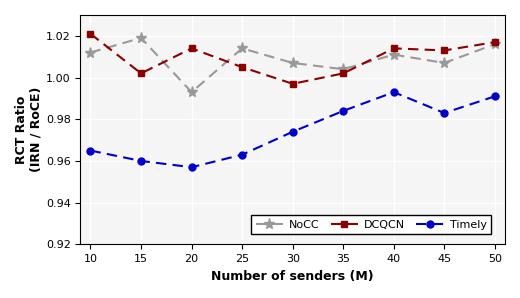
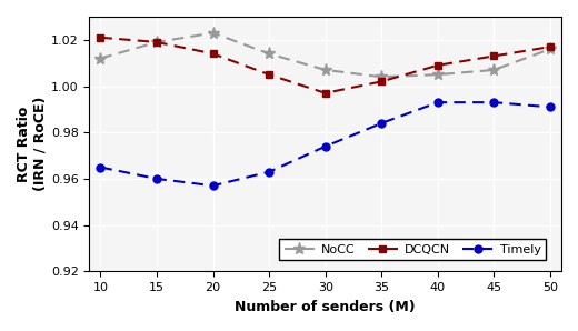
DCQCN/15: 1.002 -> 1.019
NoCC/20: 0.993 -> 1.023
NoCC/40: 1.011 -> 1.005
DCQCN/40: 1.014 -> 1.009
Timely/45: 0.983 -> 0.993
